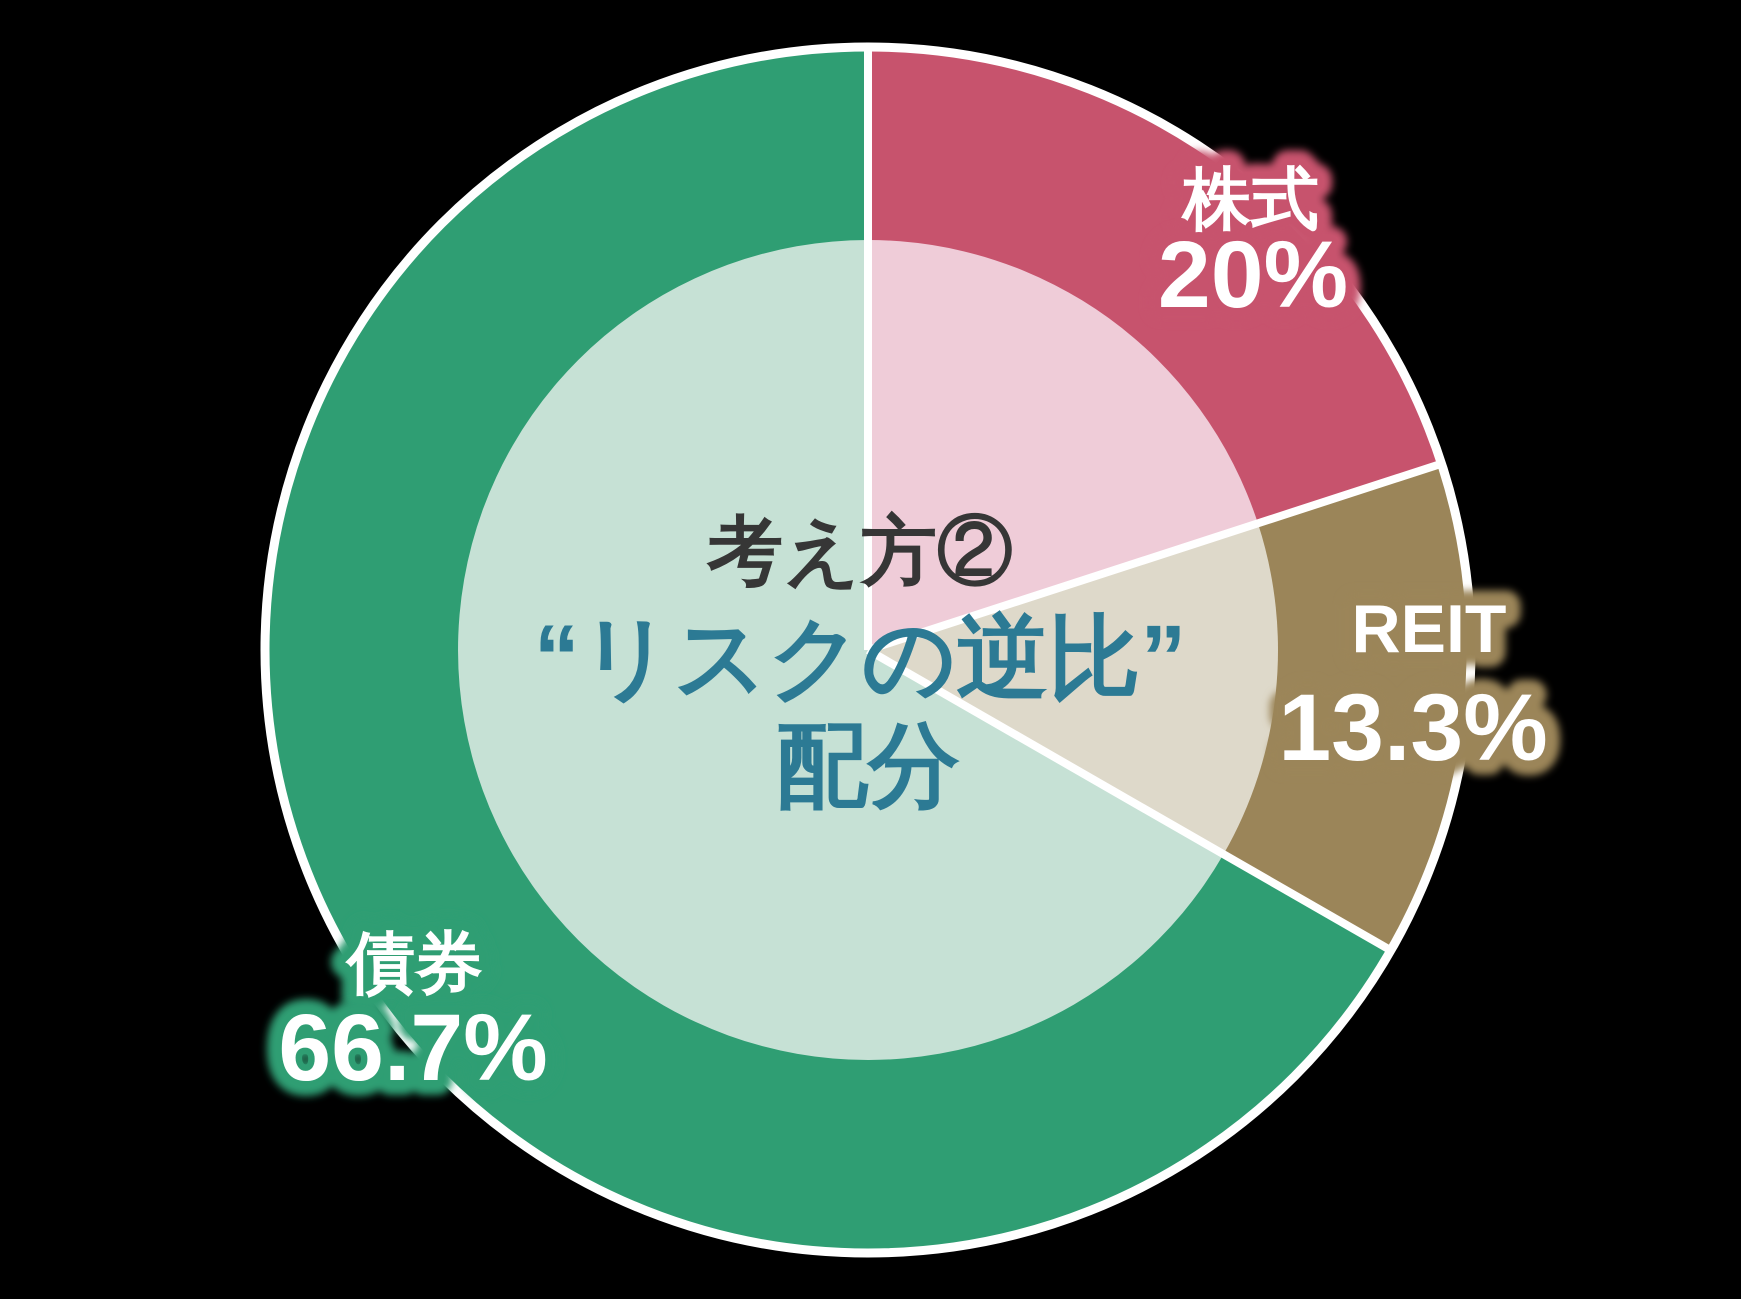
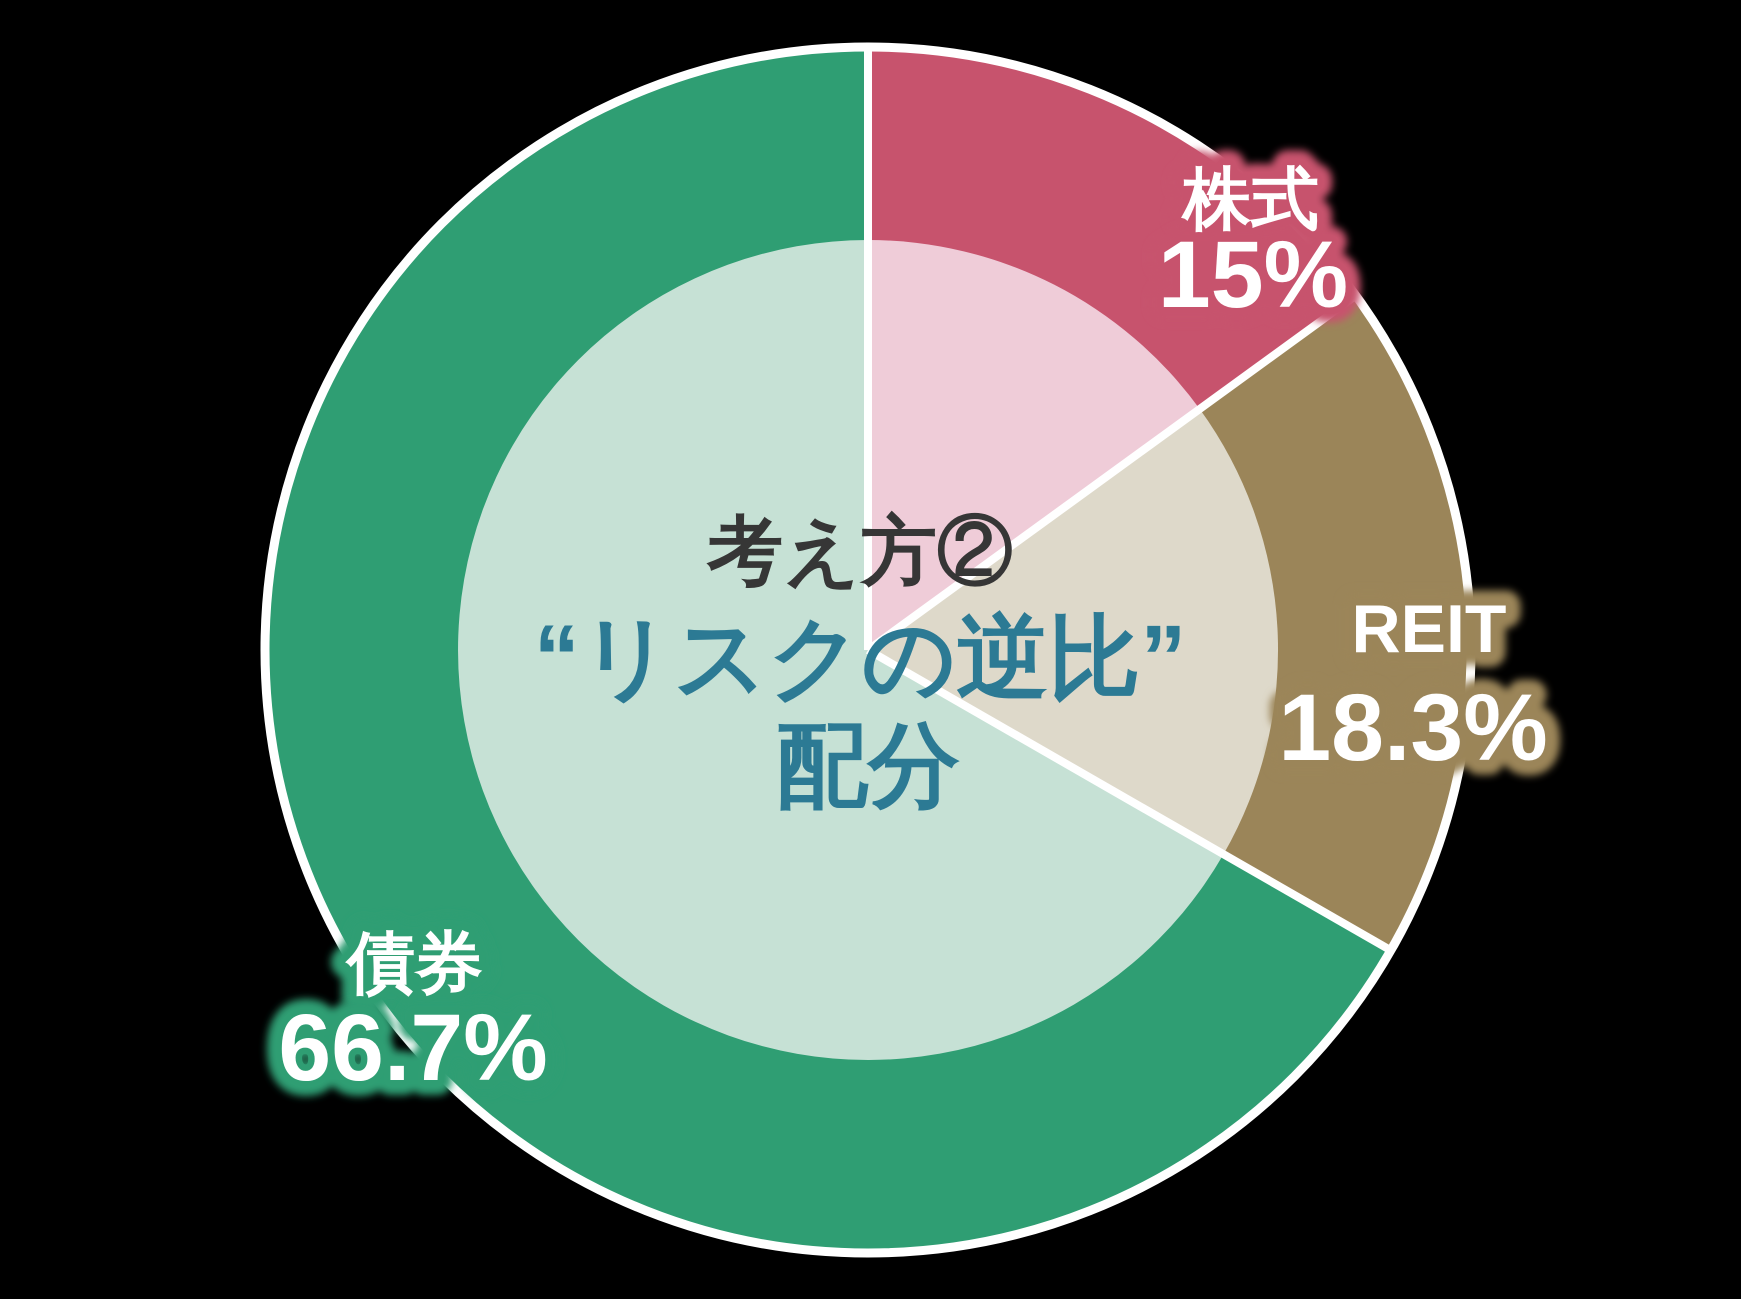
株式: 20% -> 15%
REIT: 13.3% -> 18.3%
